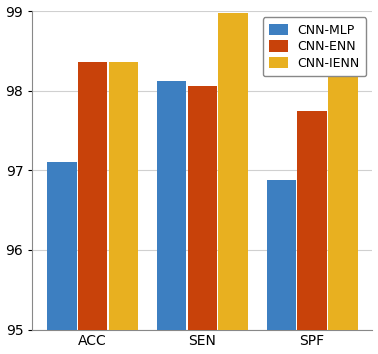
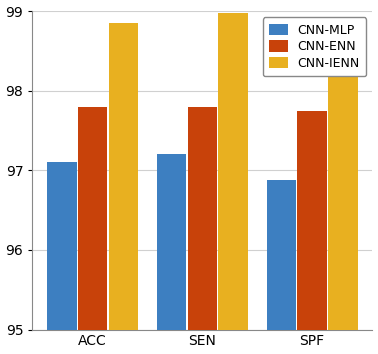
CNN-ENN/ACC: 98.36 -> 97.80
CNN-IENN/ACC: 98.36 -> 98.85
CNN-MLP/SEN: 98.12 -> 97.20
CNN-ENN/SEN: 98.06 -> 97.80
